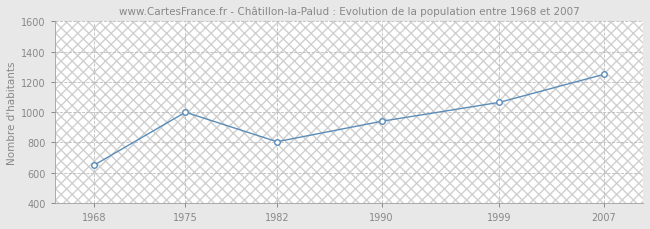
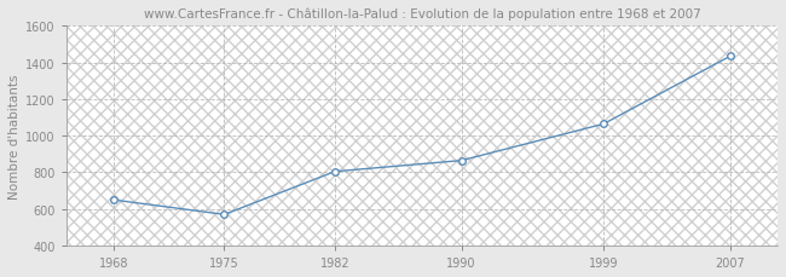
1975: 1000 -> 570
1990: 940 -> 860
2007: 1250 -> 1440
